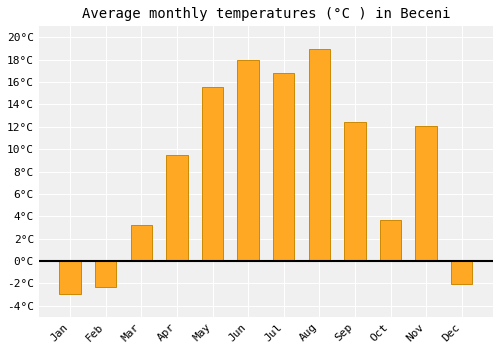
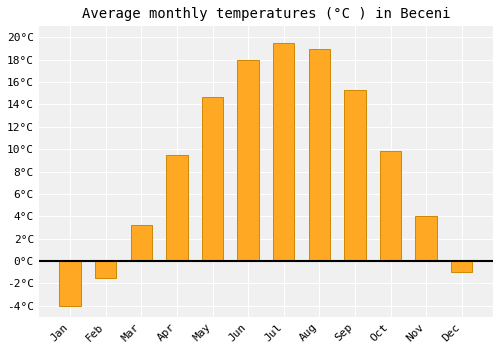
Jan: -3.0°C -> -4.0°C
Feb: -2.3°C -> -1.5°C
May: 15.6°C -> 14.7°C
Jul: 16.8°C -> 19.5°C
Sep: 12.4°C -> 15.3°C
Oct: 3.7°C -> 9.8°C
Nov: 12.1°C -> 4.0°C
Dec: -2.1°C -> -1.0°C
